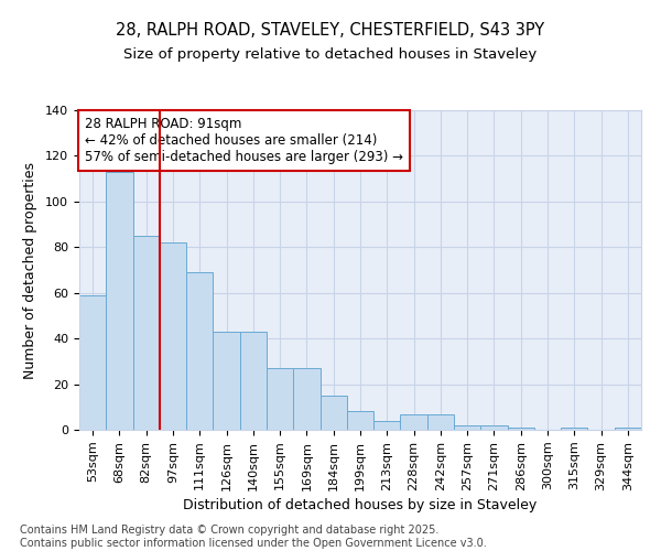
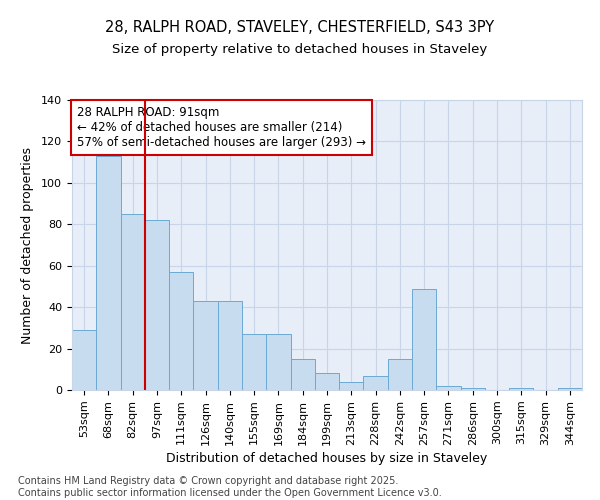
53sqm: 59 -> 29
111sqm: 69 -> 57
242sqm: 7 -> 15
257sqm: 2 -> 49
